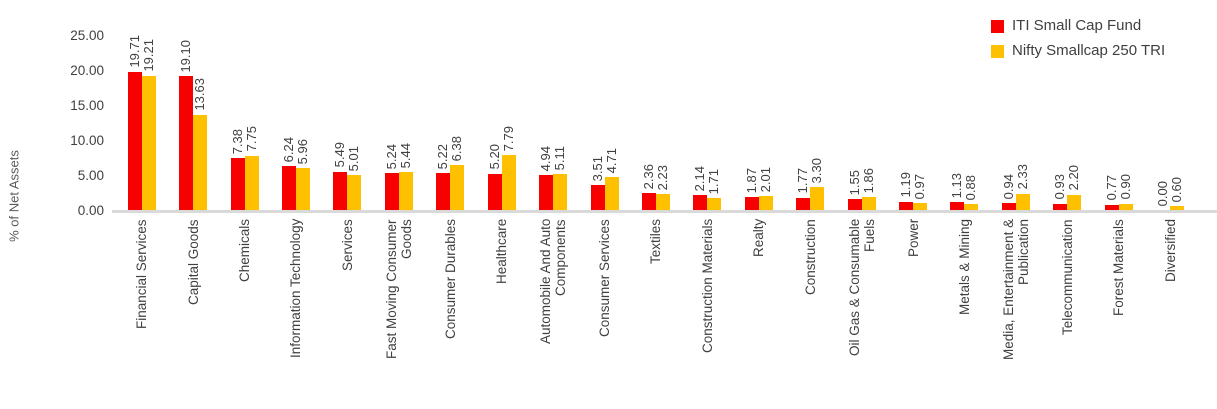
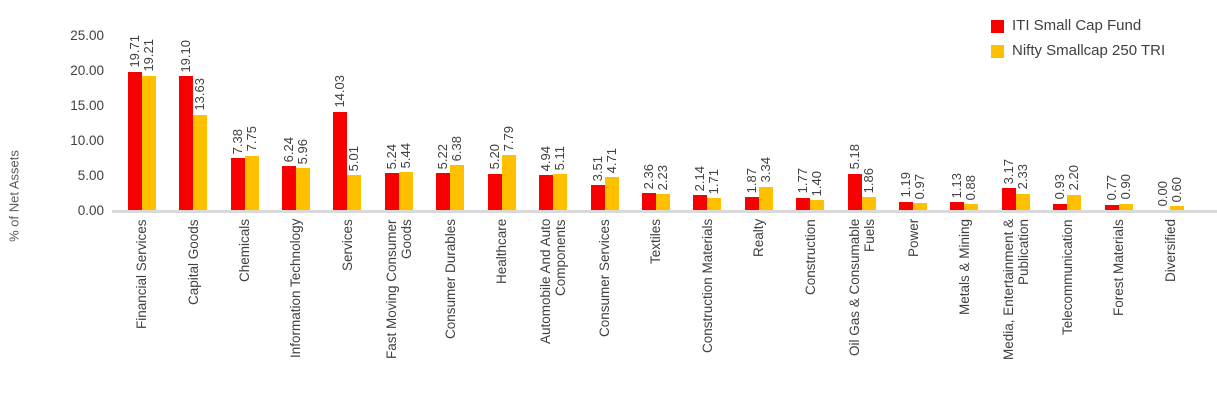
ITI Small Cap Fund/Services: 5.49 -> 14.03
Nifty Smallcap 250 TRI/Realty: 2.01 -> 3.34
Nifty Smallcap 250 TRI/Construction: 3.30 -> 1.40
ITI Small Cap Fund/Oil Gas & Consumable Fuels: 1.55 -> 5.18
ITI Small Cap Fund/Media, Entertainment & Publication: 0.94 -> 3.17
